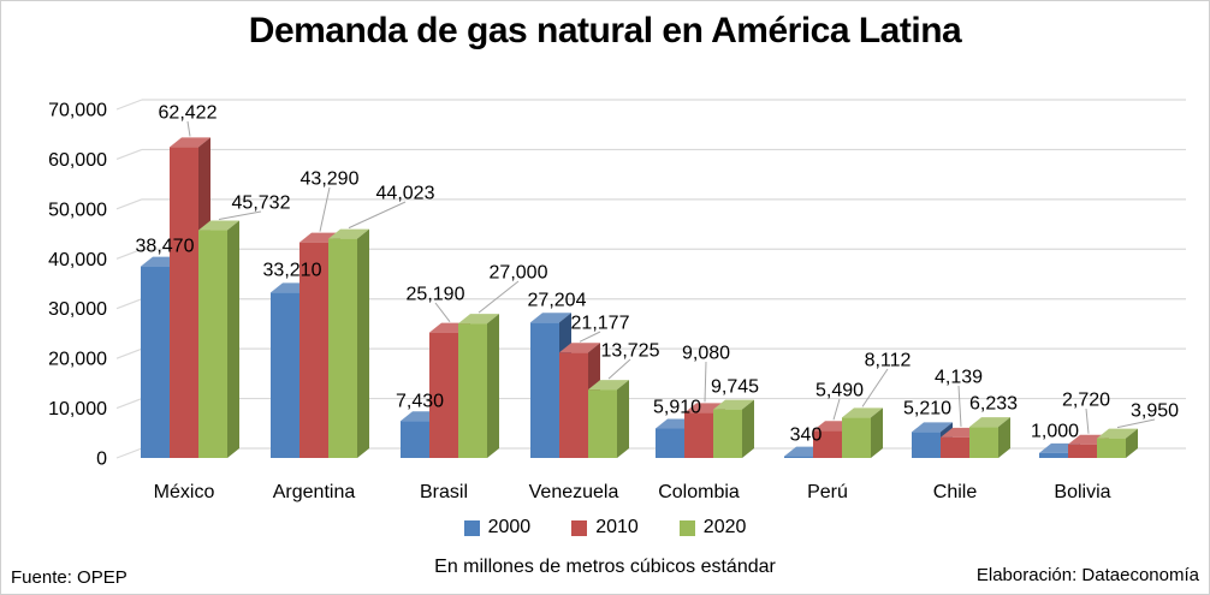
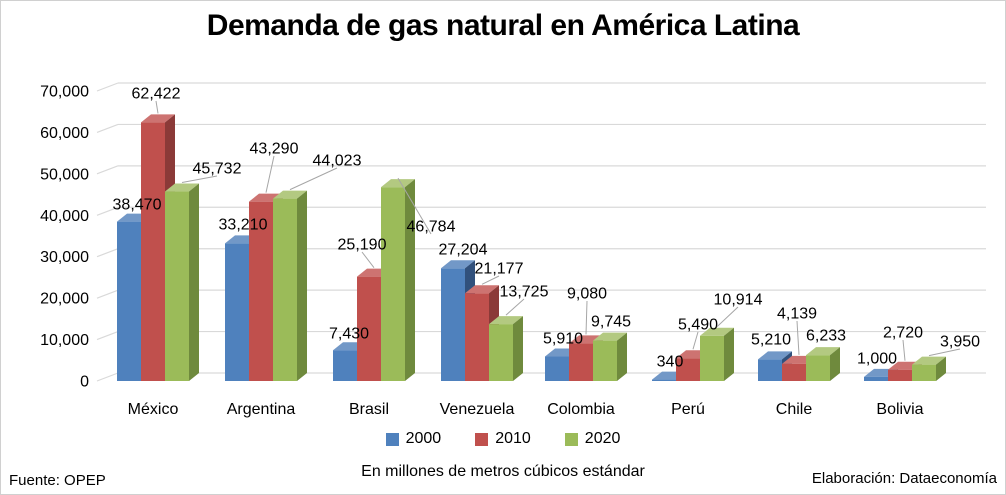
2020/Brasil: 27,000 -> 46,784
2020/Perú: 8,112 -> 10,914
